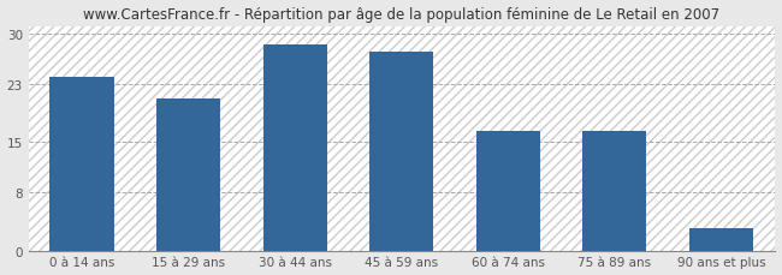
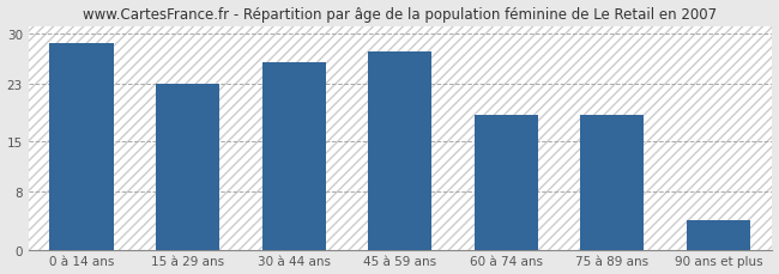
0 à 14 ans: 24.0 -> 28.6
15 à 29 ans: 21.0 -> 23.0
30 à 44 ans: 28.5 -> 26.0
60 à 74 ans: 16.5 -> 18.6
75 à 89 ans: 16.5 -> 18.6
90 ans et plus: 3.0 -> 4.0
